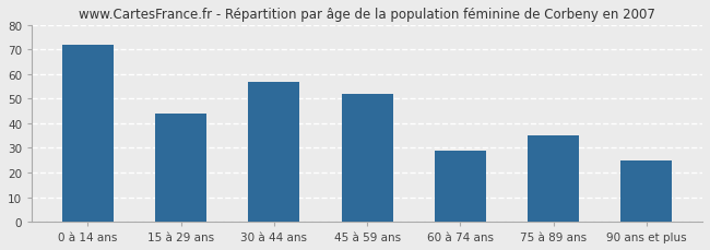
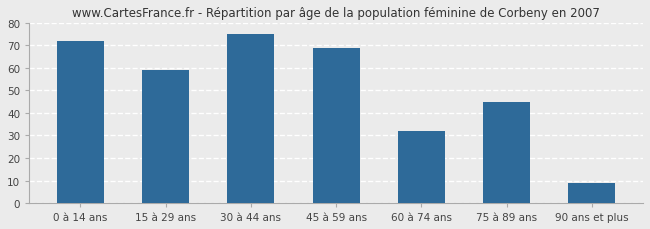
15 à 29 ans: 44 -> 59
30 à 44 ans: 57 -> 75
45 à 59 ans: 52 -> 69
60 à 74 ans: 29 -> 32
75 à 89 ans: 35 -> 45
90 ans et plus: 25 -> 9
